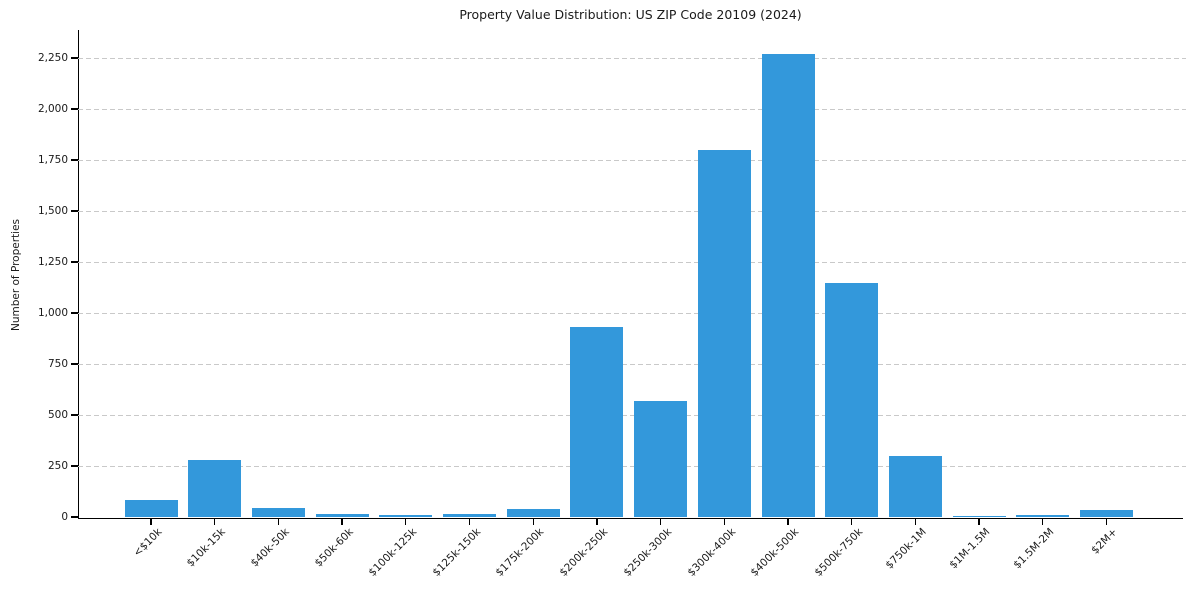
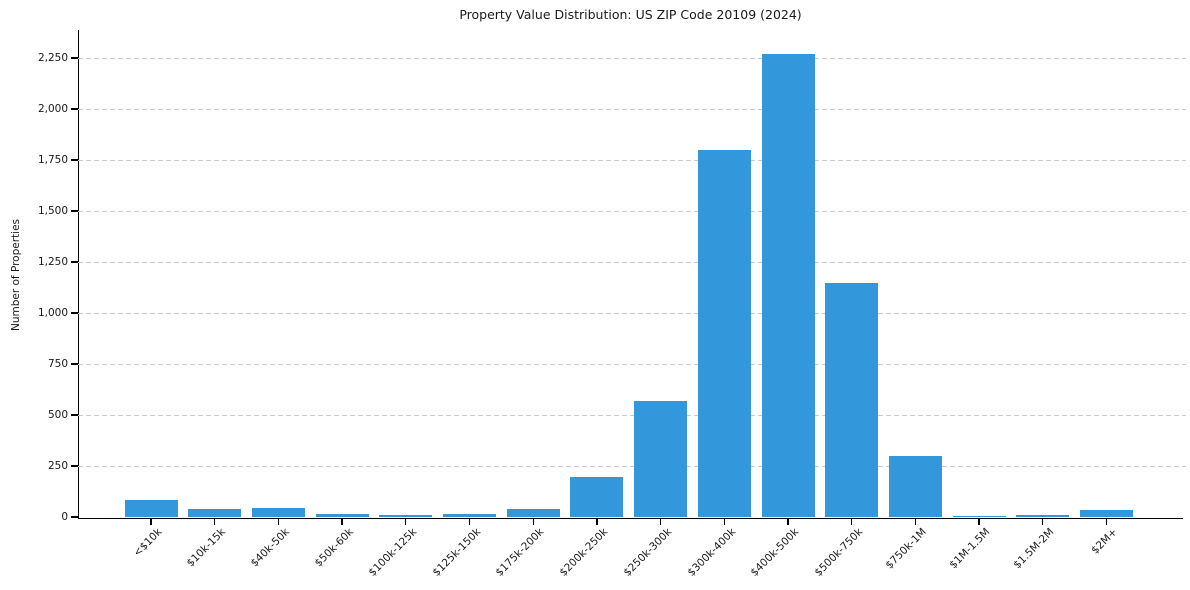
$10k-15k: 280 -> 40
$200k-250k: 930 -> 200
